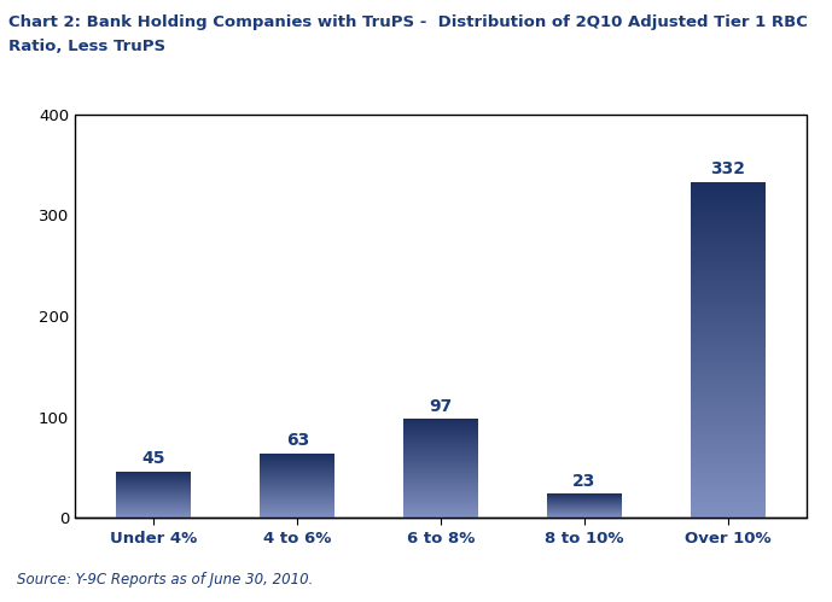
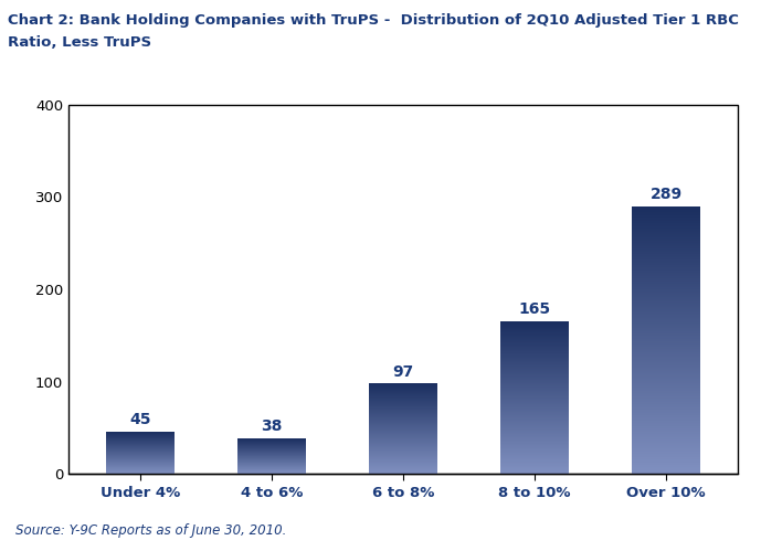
4 to 6%: 63 -> 38
8 to 10%: 23 -> 165
Over 10%: 332 -> 289
